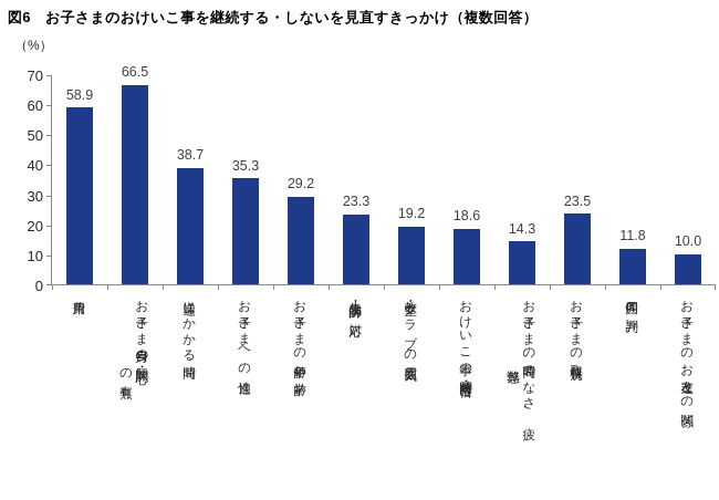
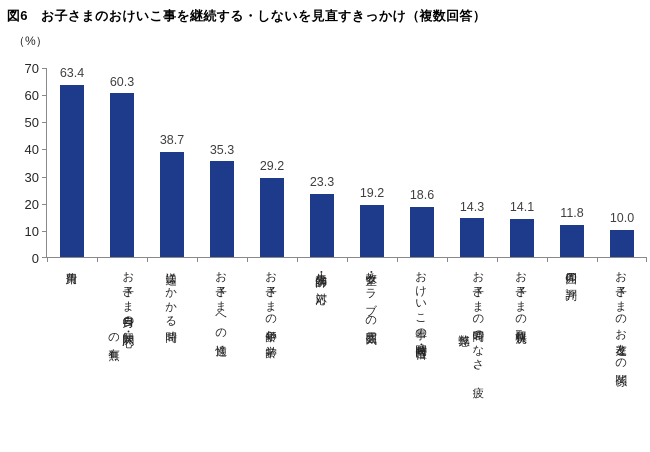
費用: 58.9 -> 63.4
お子さま自身の興味・関心の有無: 66.5 -> 60.3
お子さまの取得状況: 23.5 -> 14.1
